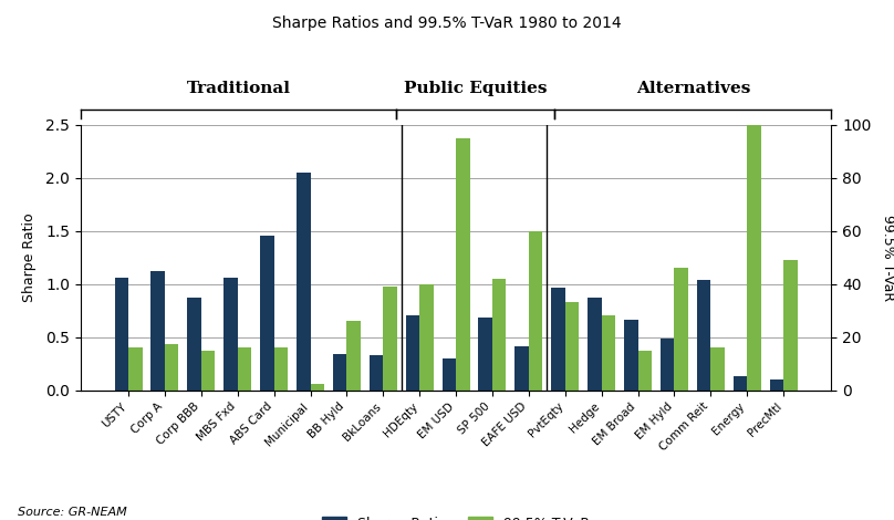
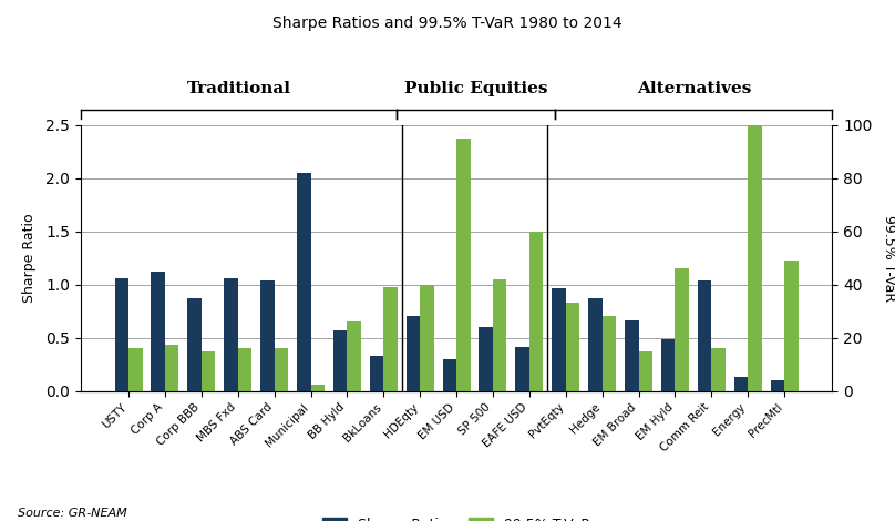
Sharpe Ratio/ABS Card: 1.46 -> 1.04
Sharpe Ratio/BB Hyld: 0.34 -> 0.57
Sharpe Ratio/SP 500: 0.68 -> 0.60
